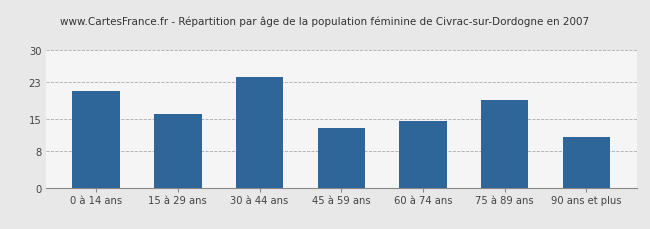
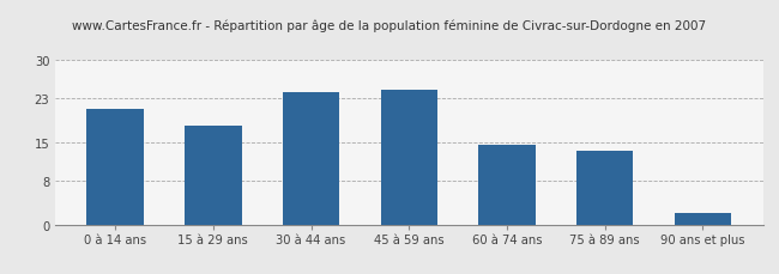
15 à 29 ans: 16.0 -> 18.0
45 à 59 ans: 13.0 -> 24.5
75 à 89 ans: 19.0 -> 13.5
90 ans et plus: 11.0 -> 2.0
